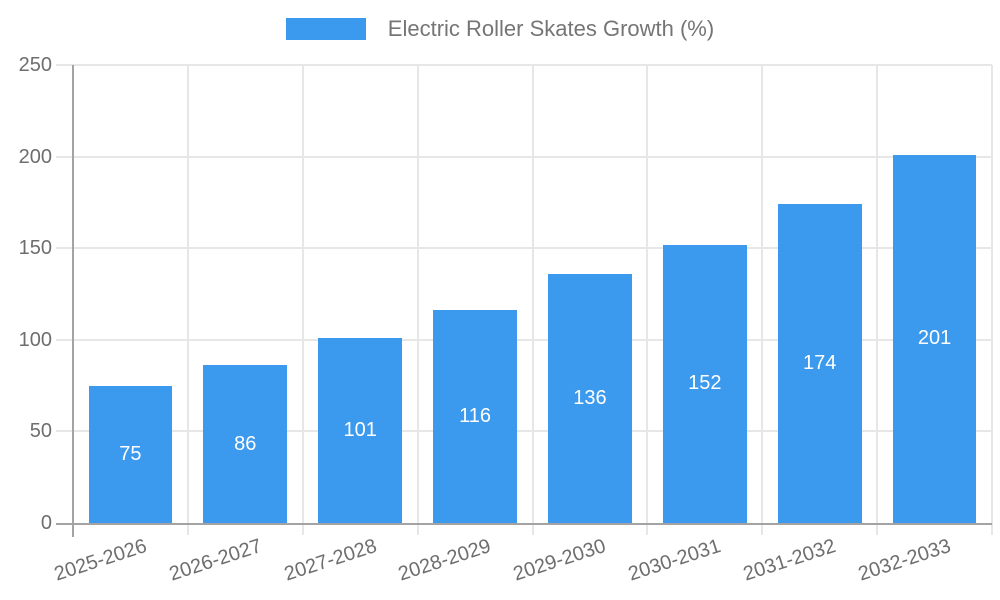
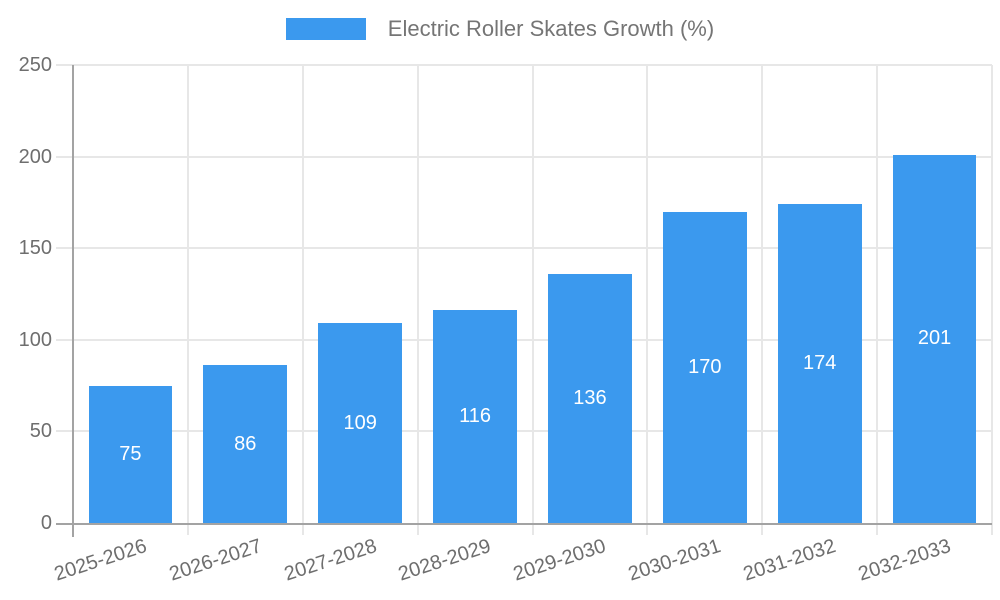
2027-2028: 101 -> 109
2030-2031: 152 -> 170
